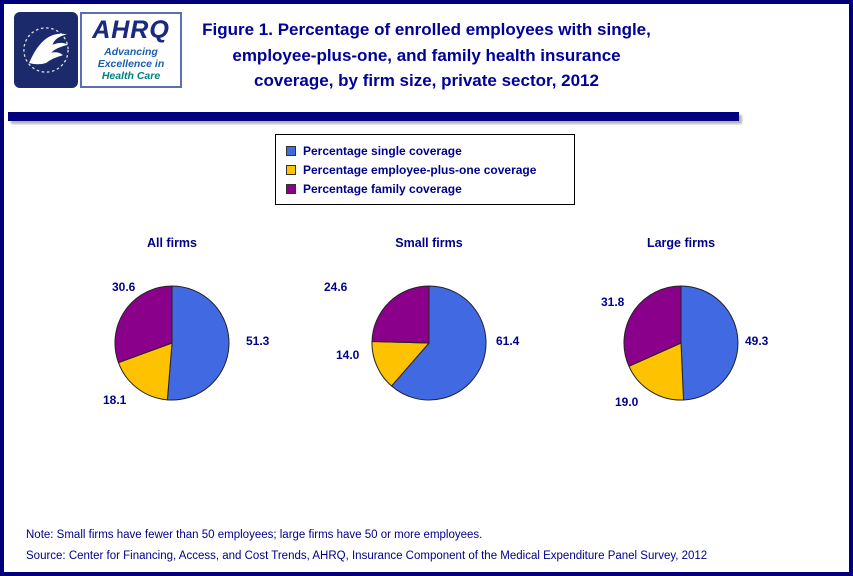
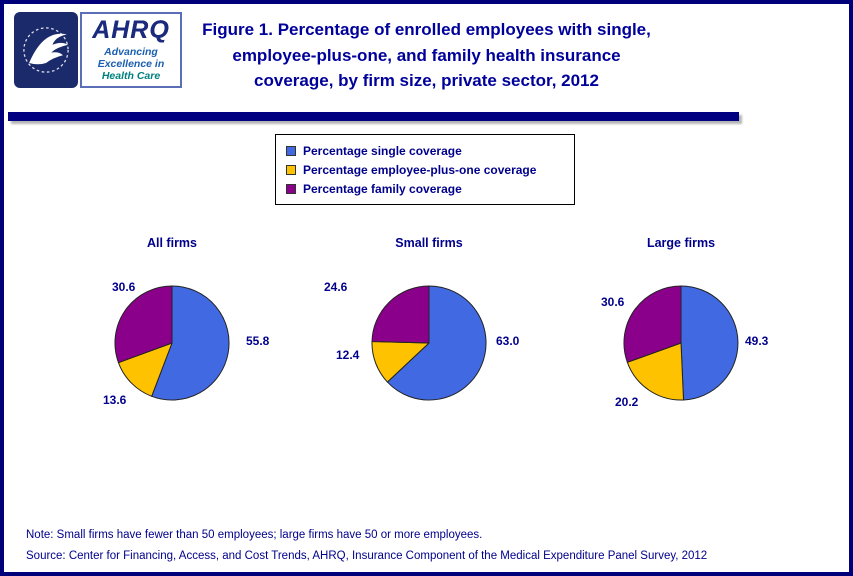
All firms/Percentage single coverage: 51.3 -> 55.8
All firms/Percentage employee-plus-one coverage: 18.1 -> 13.6
Small firms/Percentage single coverage: 61.4 -> 63.0
Small firms/Percentage employee-plus-one coverage: 14.0 -> 12.4
Large firms/Percentage employee-plus-one coverage: 19.0 -> 20.2
Large firms/Percentage family coverage: 31.8 -> 30.6
